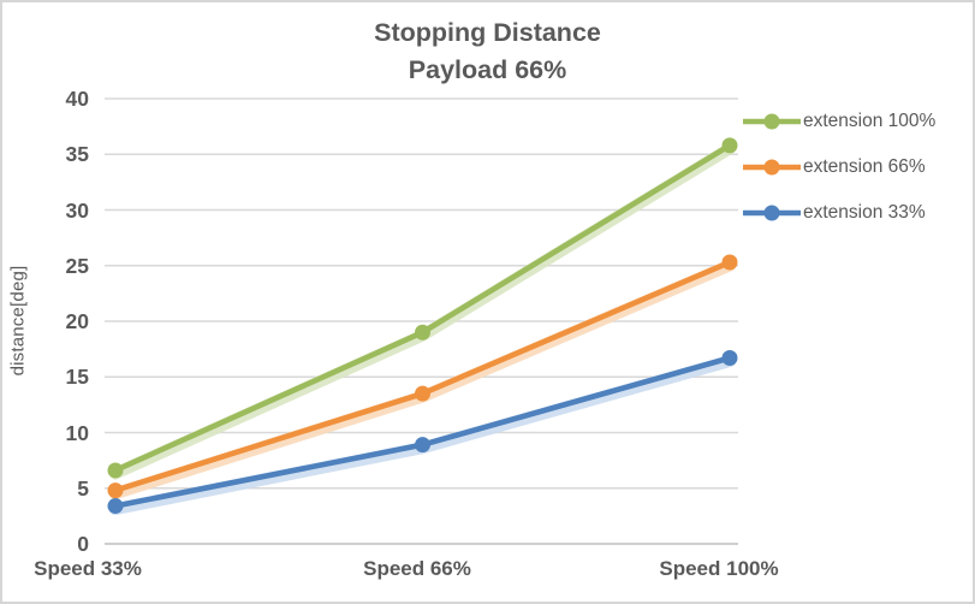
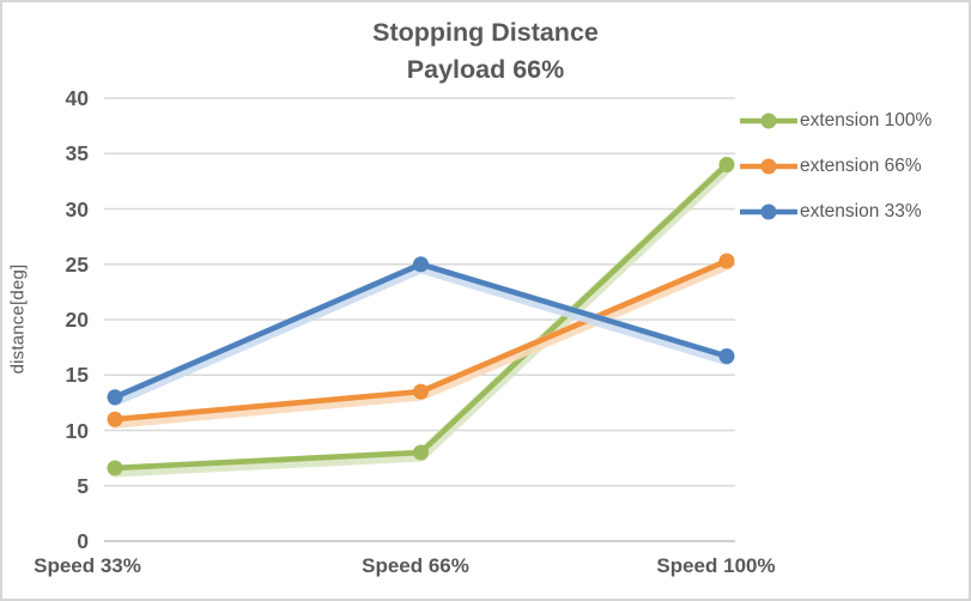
extension 66%/Speed 33%: 5 -> 11
extension 33%/Speed 33%: 3 -> 13
extension 100%/Speed 66%: 19 -> 8
extension 33%/Speed 66%: 9 -> 25
extension 100%/Speed 100%: 36 -> 34
